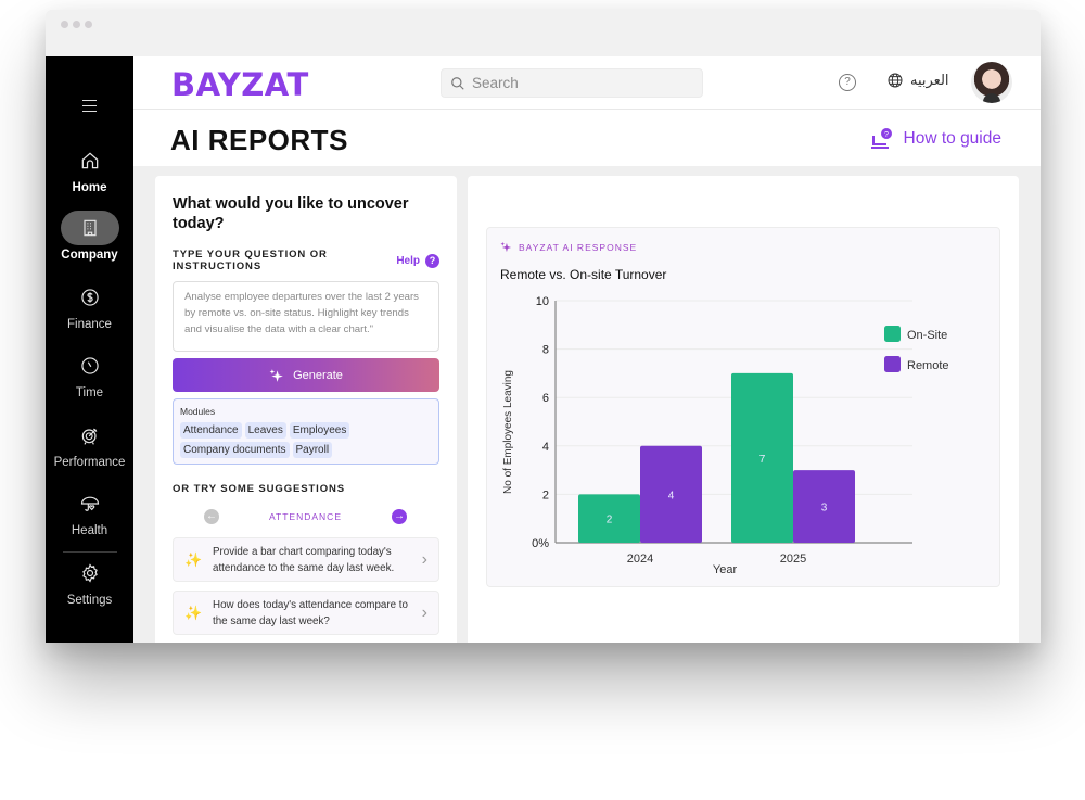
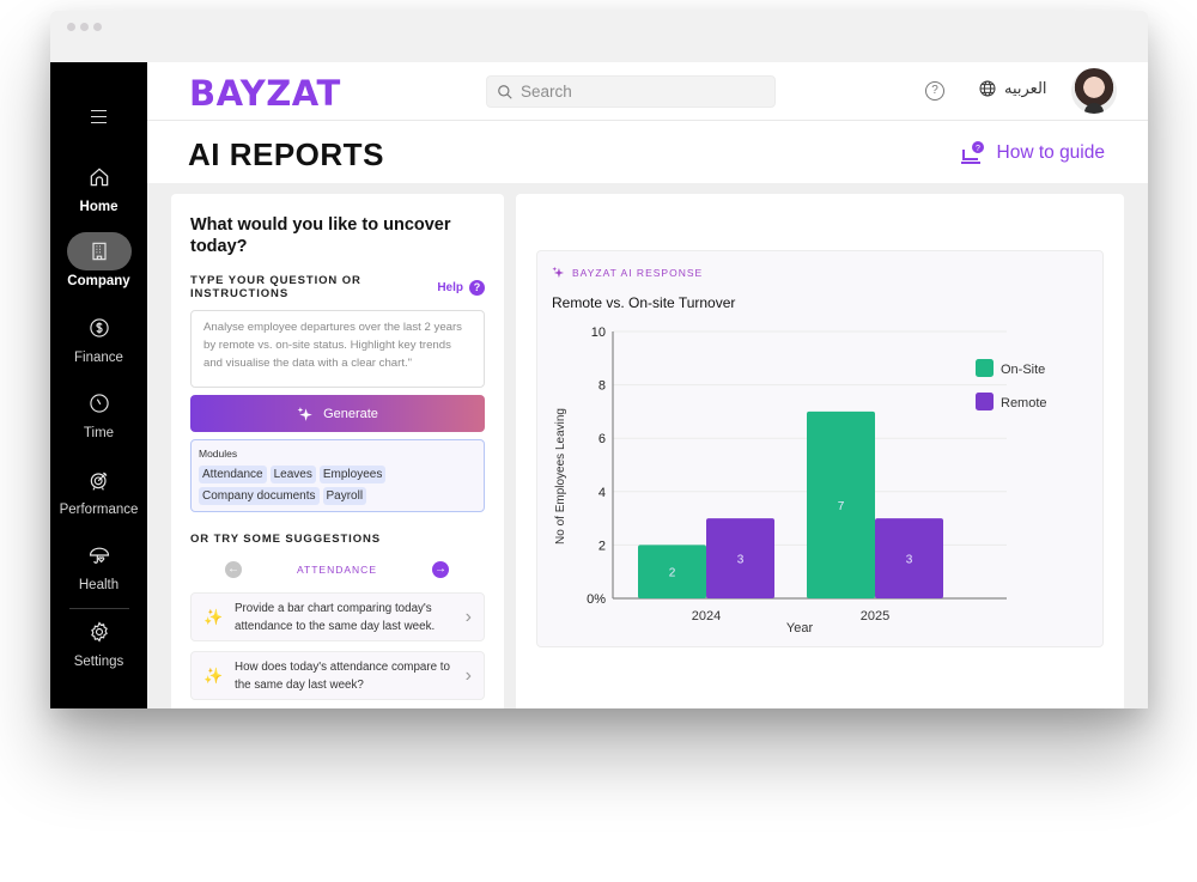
Remote/2024: 4 -> 3
